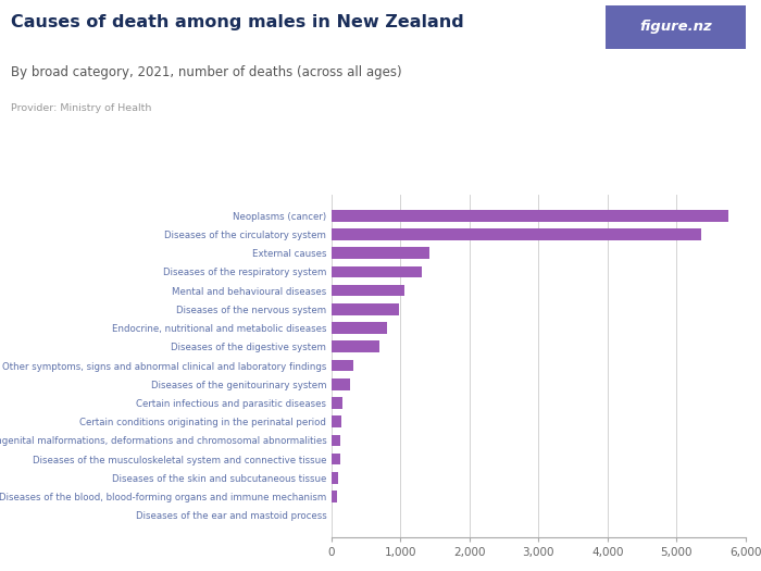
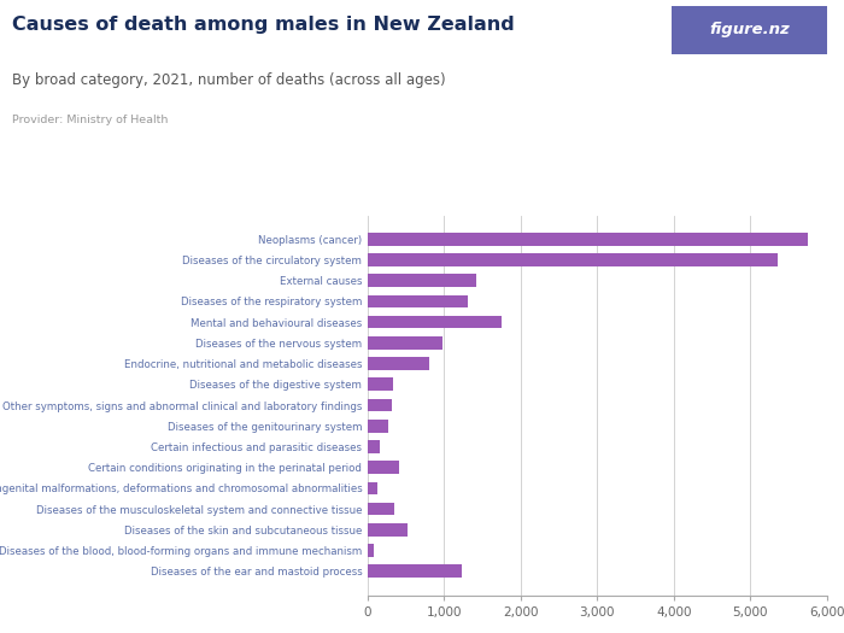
Mental and behavioural diseases: 1,060 -> 1,760
Diseases of the digestive system: 700 -> 340
Certain conditions originating in the perinatal period: 140 -> 420
Diseases of the musculoskeletal system and connective tissue: 130 -> 360
Diseases of the skin and subcutaneous tissue: 100 -> 520
Diseases of the ear and mastoid process: 0 -> 1,240
